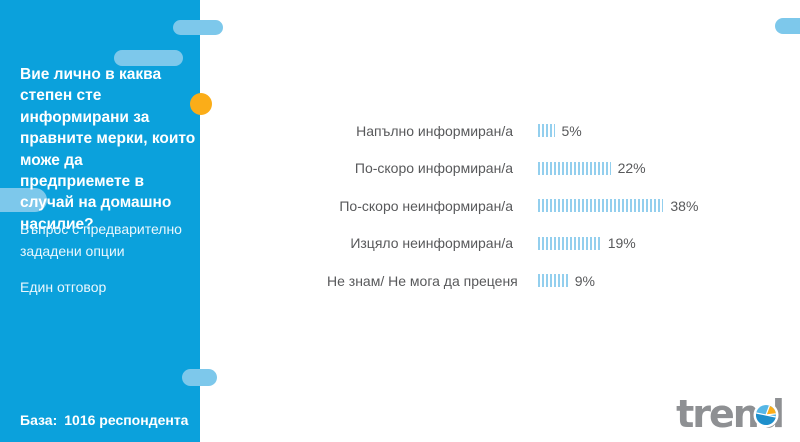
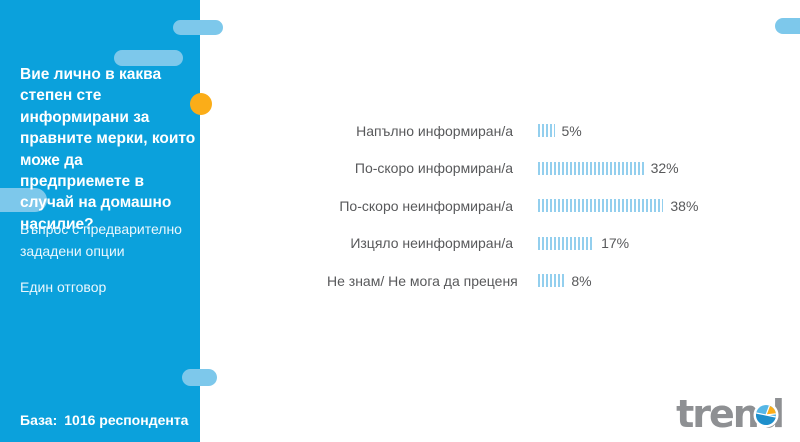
По-скоро информиран/а: 22% -> 32%
Изцяло неинформиран/а: 19% -> 17%
Не знам/ Не мога да преценя: 9% -> 8%
